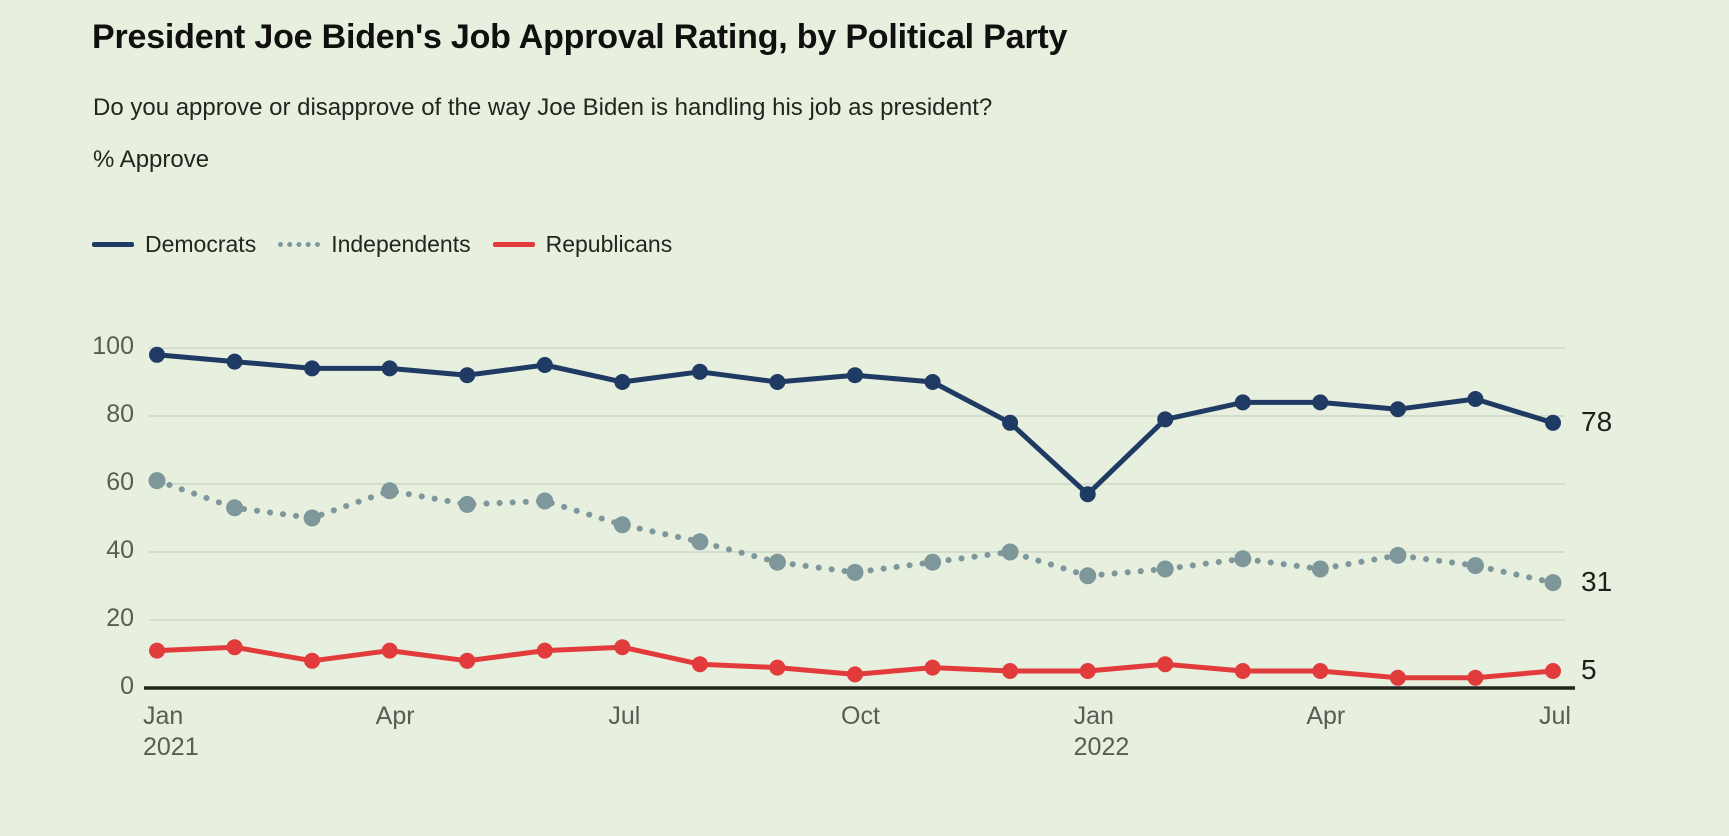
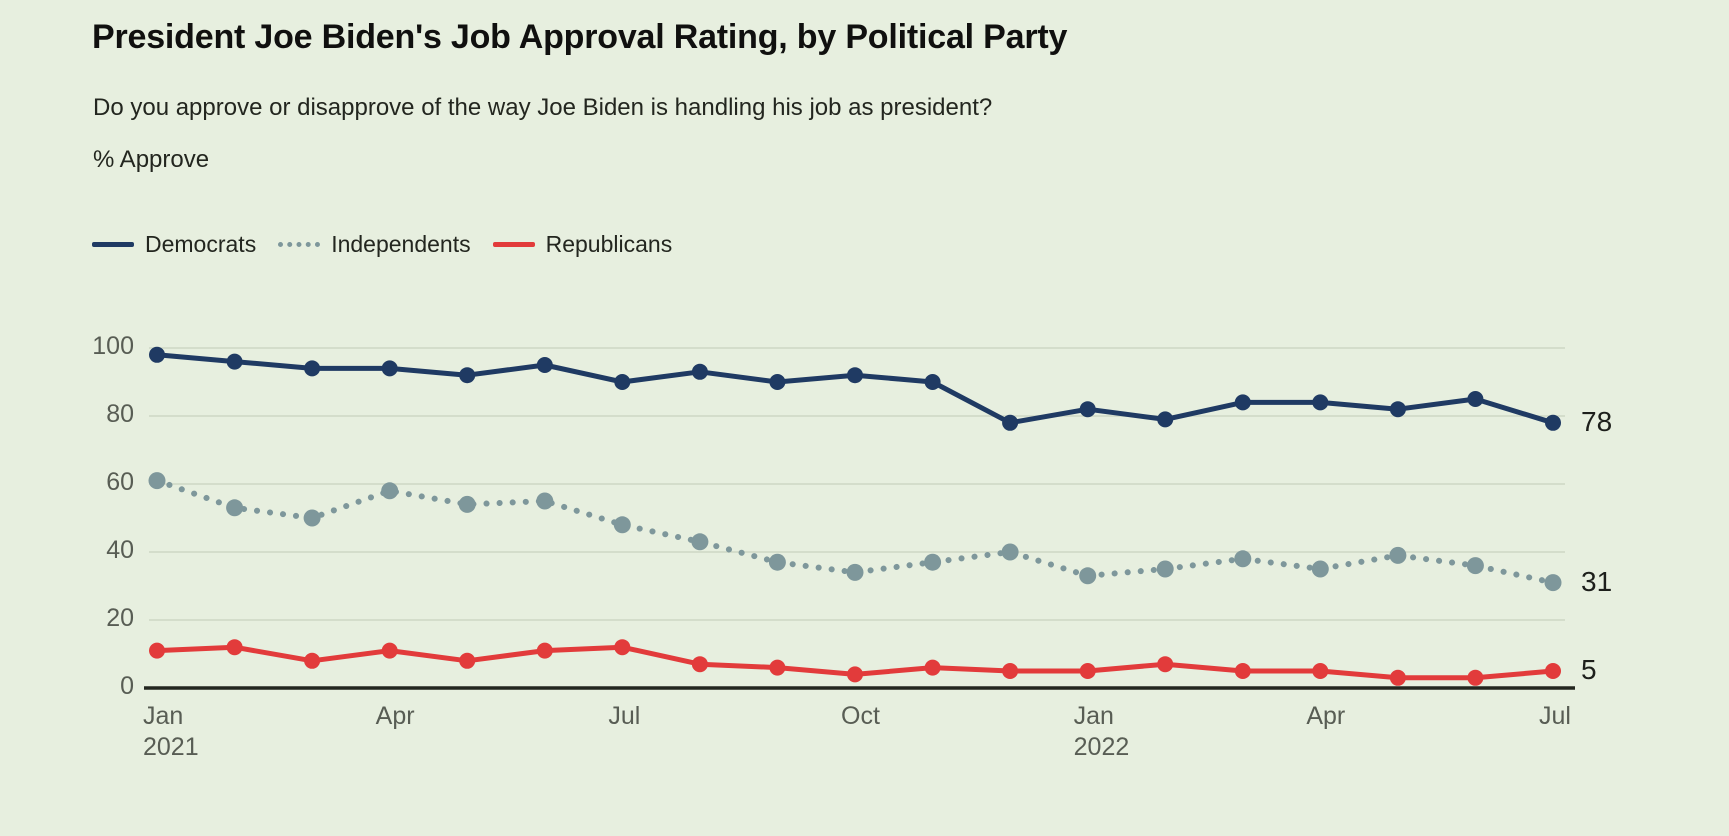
Democrats/Jan 2022: 57 -> 82
